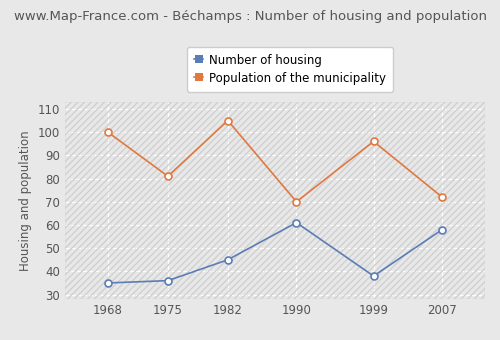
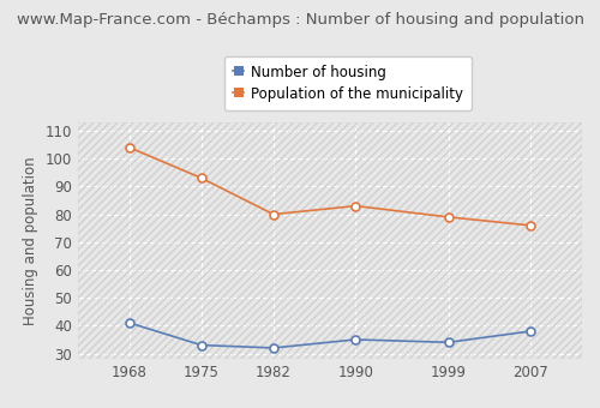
Number of housing/1968: 35 -> 41
Population of the municipality/1968: 100 -> 104
Number of housing/1975: 36 -> 33
Population of the municipality/1975: 81 -> 93
Number of housing/1982: 45 -> 32
Population of the municipality/1982: 105 -> 80
Number of housing/1990: 61 -> 35
Population of the municipality/1990: 70 -> 83
Number of housing/1999: 38 -> 34
Population of the municipality/1999: 96 -> 79
Number of housing/2007: 58 -> 38
Population of the municipality/2007: 72 -> 76
